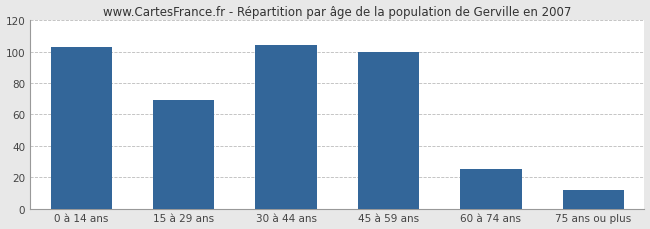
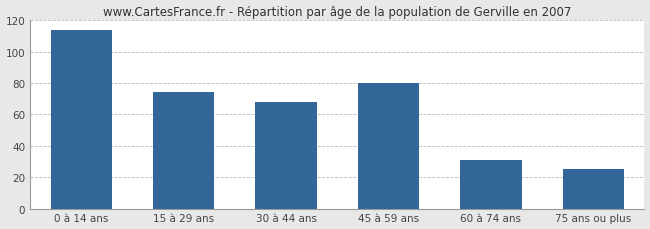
0 à 14 ans: 103 -> 114
15 à 29 ans: 69 -> 74
30 à 44 ans: 104 -> 68
45 à 59 ans: 100 -> 80
60 à 74 ans: 25 -> 31
75 ans ou plus: 12 -> 25
